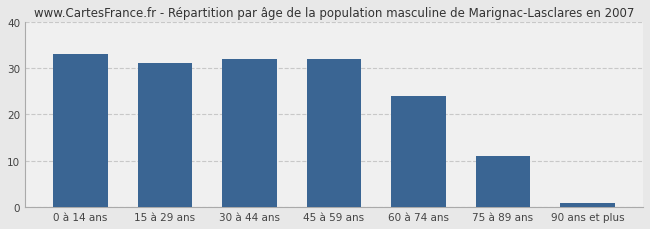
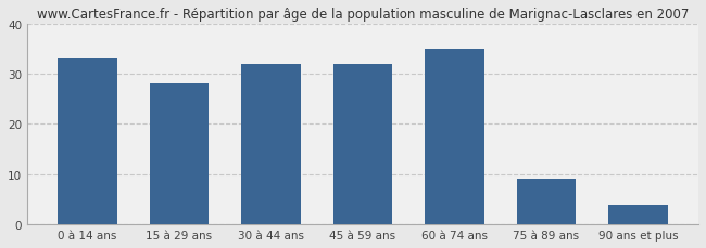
15 à 29 ans: 31 -> 28
60 à 74 ans: 24 -> 35
75 à 89 ans: 11 -> 9
90 ans et plus: 1 -> 4
